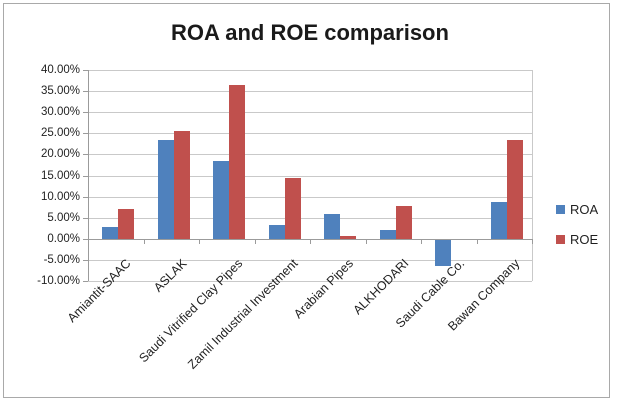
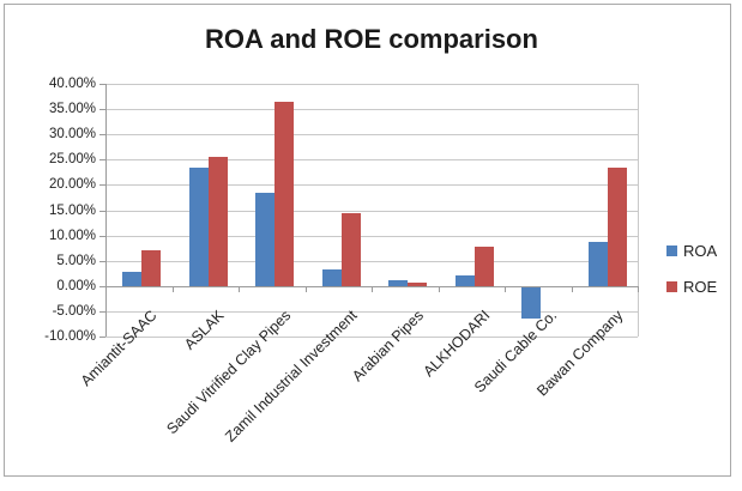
ROA/Arabian Pipes: 6% -> 1%
